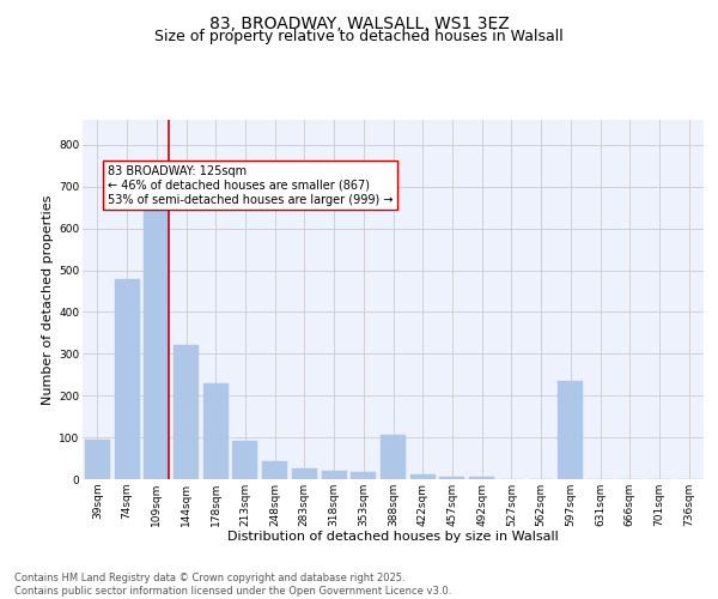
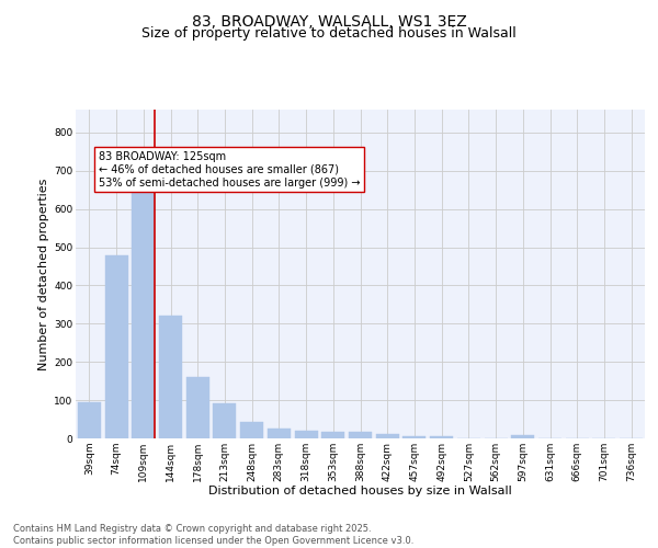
178sqm: 230 -> 160
388sqm: 105 -> 16
597sqm: 235 -> 8
